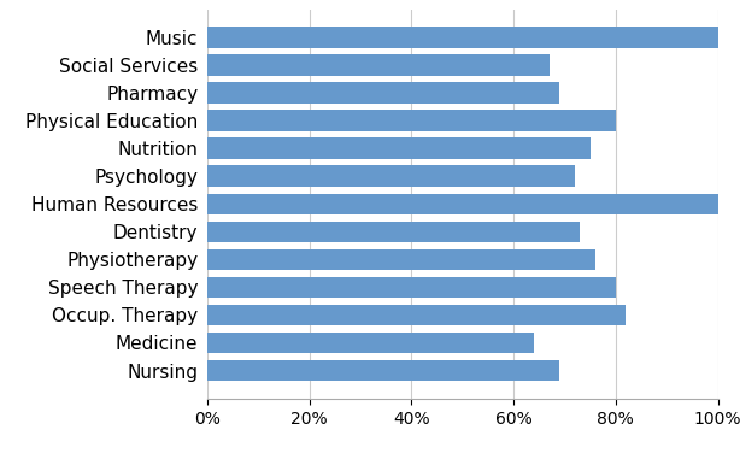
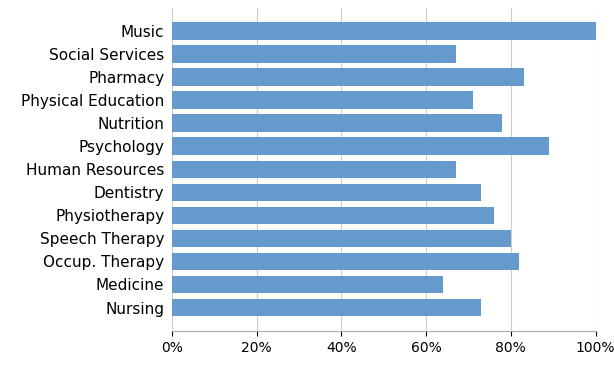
Pharmacy: 69% -> 83%
Physical Education: 80% -> 71%
Nutrition: 75% -> 78%
Psychology: 72% -> 89%
Human Resources: 100% -> 67%
Nursing: 69% -> 73%
